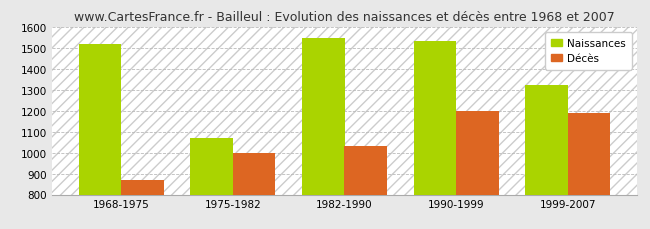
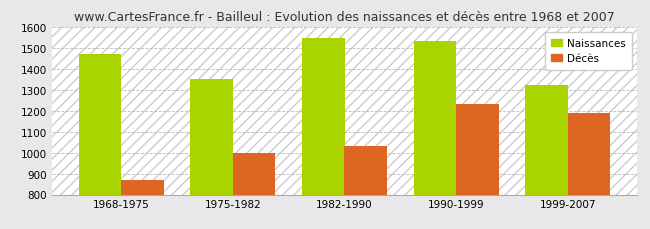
Naissances/1968-1975: 1515 -> 1470
Naissances/1975-1982: 1070 -> 1350
Décès/1990-1999: 1200 -> 1230
